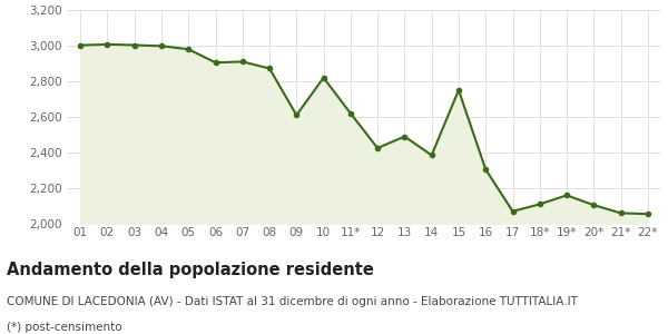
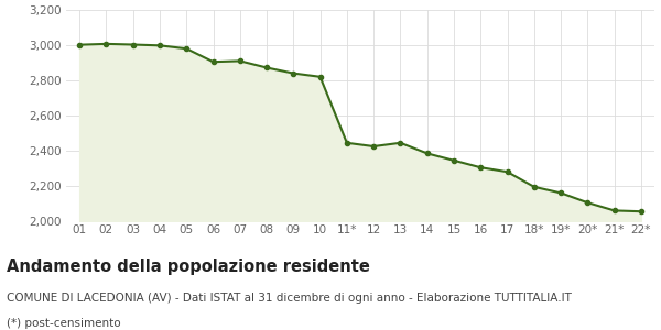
09: 2,610 -> 2,840
11*: 2,620 -> 2,440
13: 2,490 -> 2,440
15: 2,750 -> 2,340
17: 2,070 -> 2,280
18*: 2,110 -> 2,200
